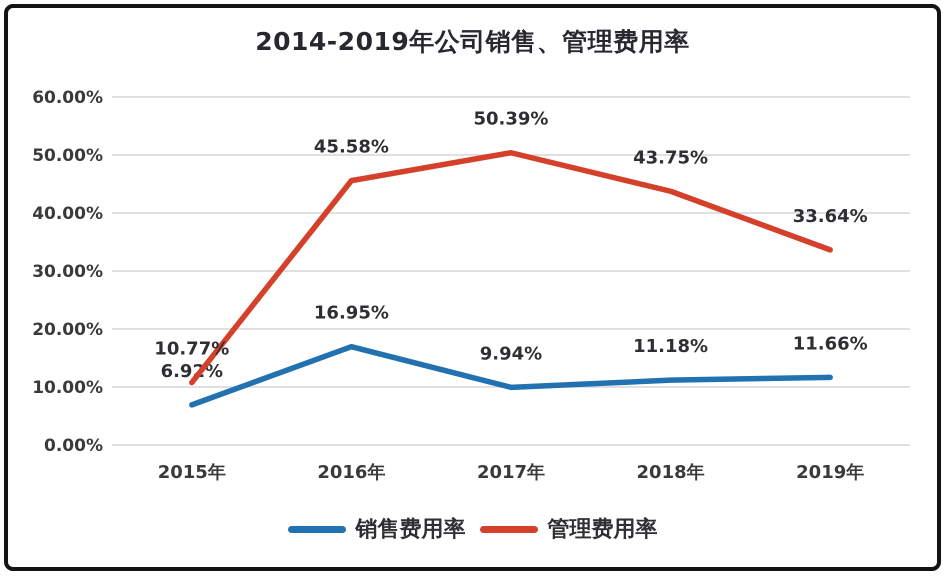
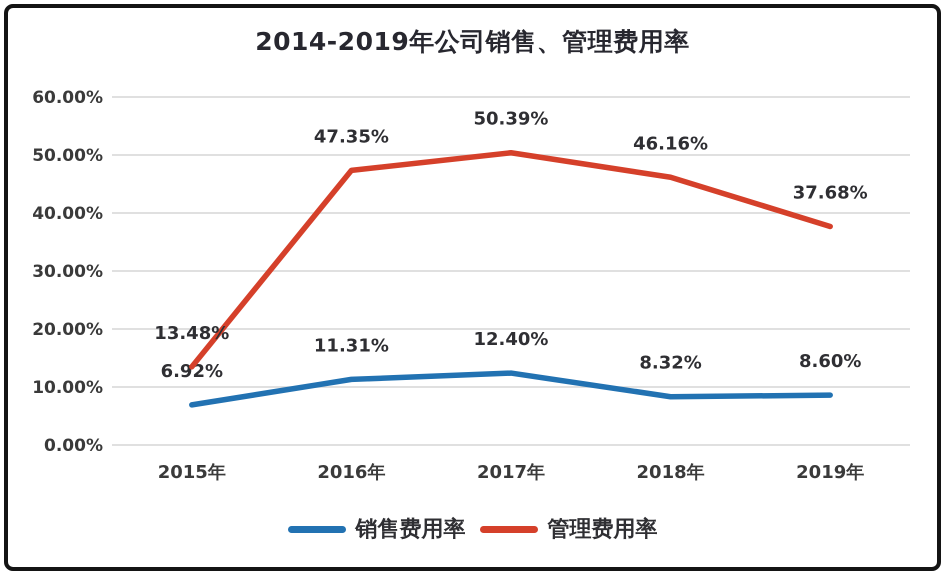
管理费用率/2015年: 10.77% -> 13.48%
销售费用率/2016年: 16.95% -> 11.31%
管理费用率/2016年: 45.58% -> 47.35%
销售费用率/2017年: 9.94% -> 12.40%
销售费用率/2018年: 11.18% -> 8.32%
管理费用率/2018年: 43.75% -> 46.16%
销售费用率/2019年: 11.66% -> 8.60%
管理费用率/2019年: 33.64% -> 37.68%
